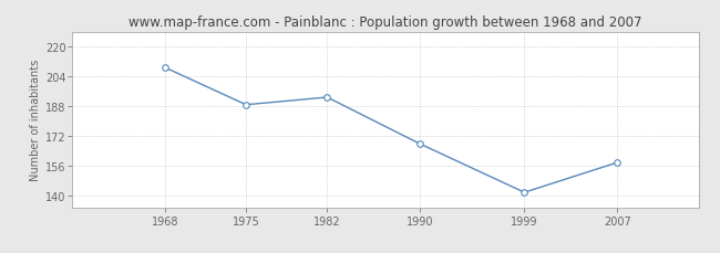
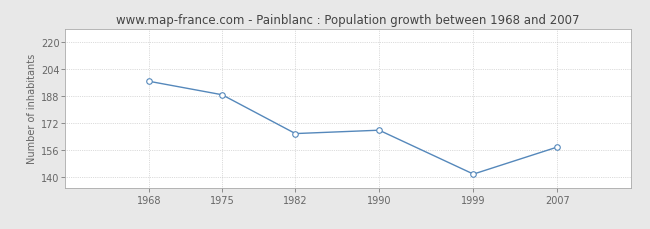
1968: 209 -> 197
1982: 193 -> 166
